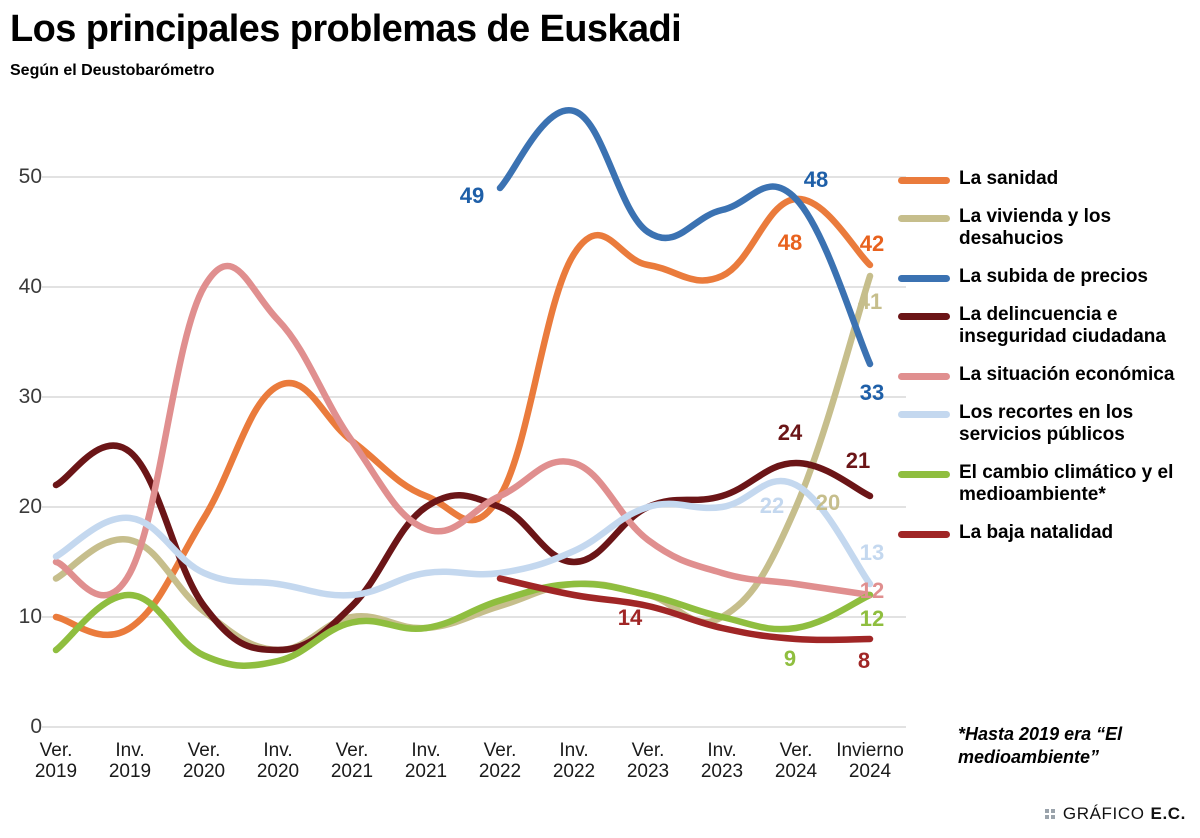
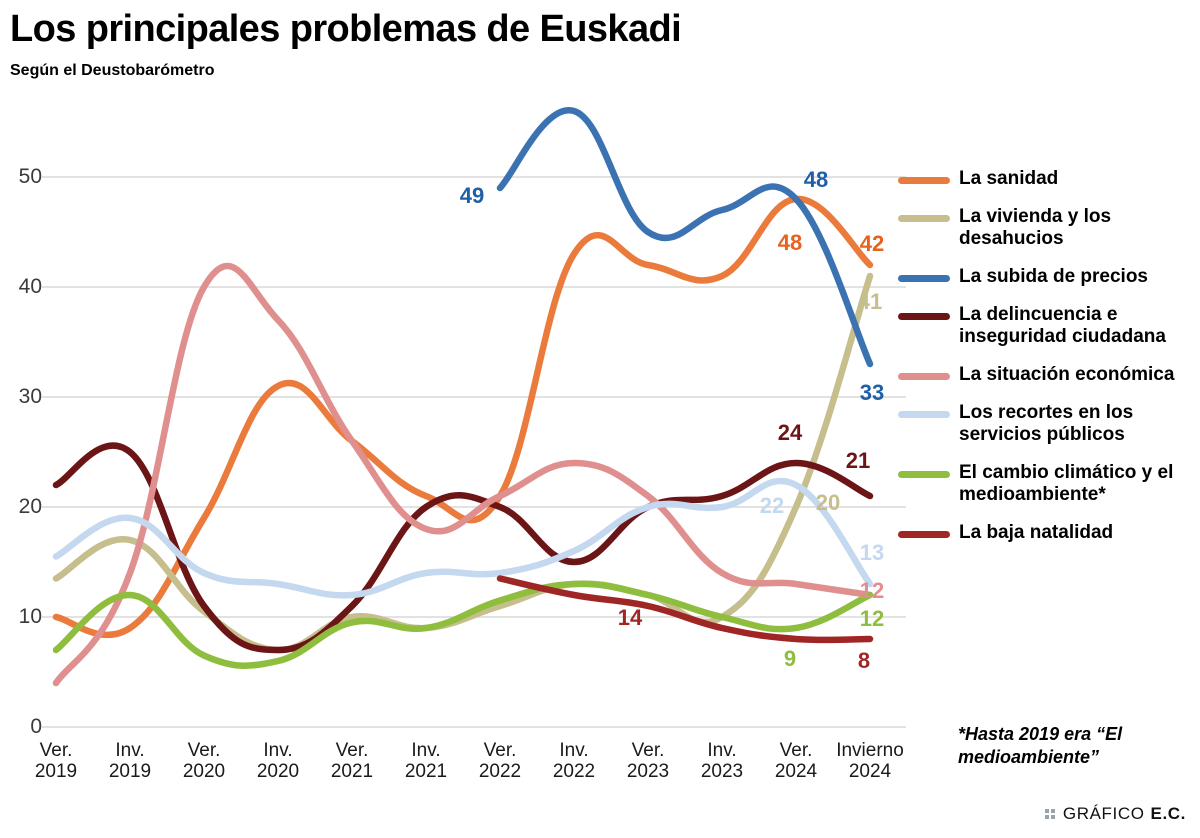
La situación económica/Ver. 2019: 15 -> 4
La situación económica/Ver. 2023: 17 -> 21
